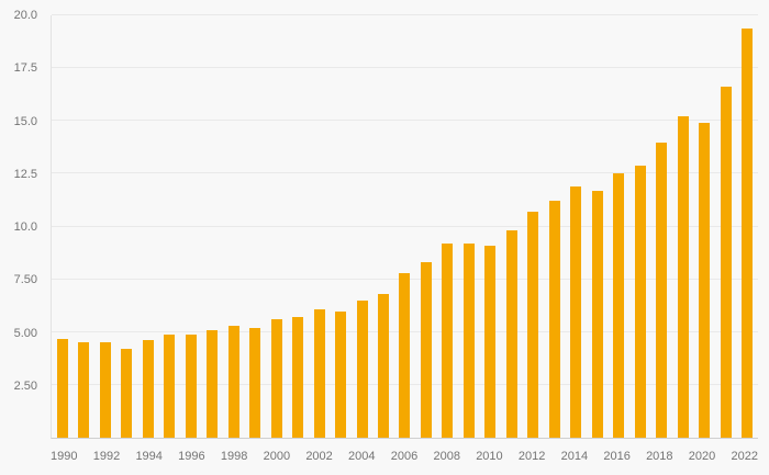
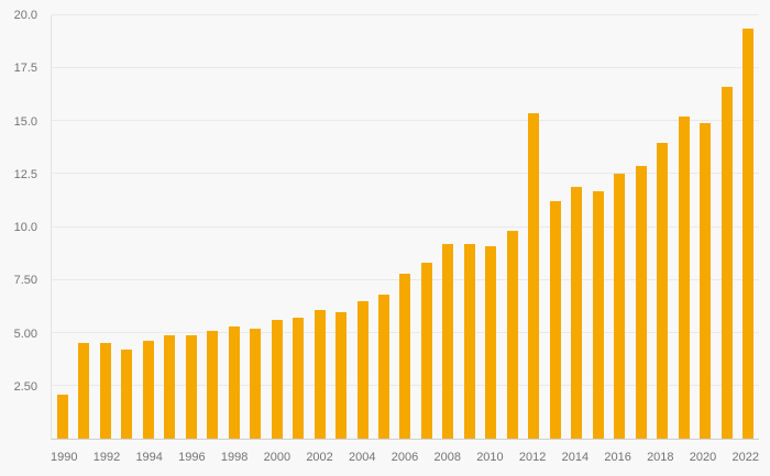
1990: 4.7 -> 2.1
2012: 10.7 -> 15.4
